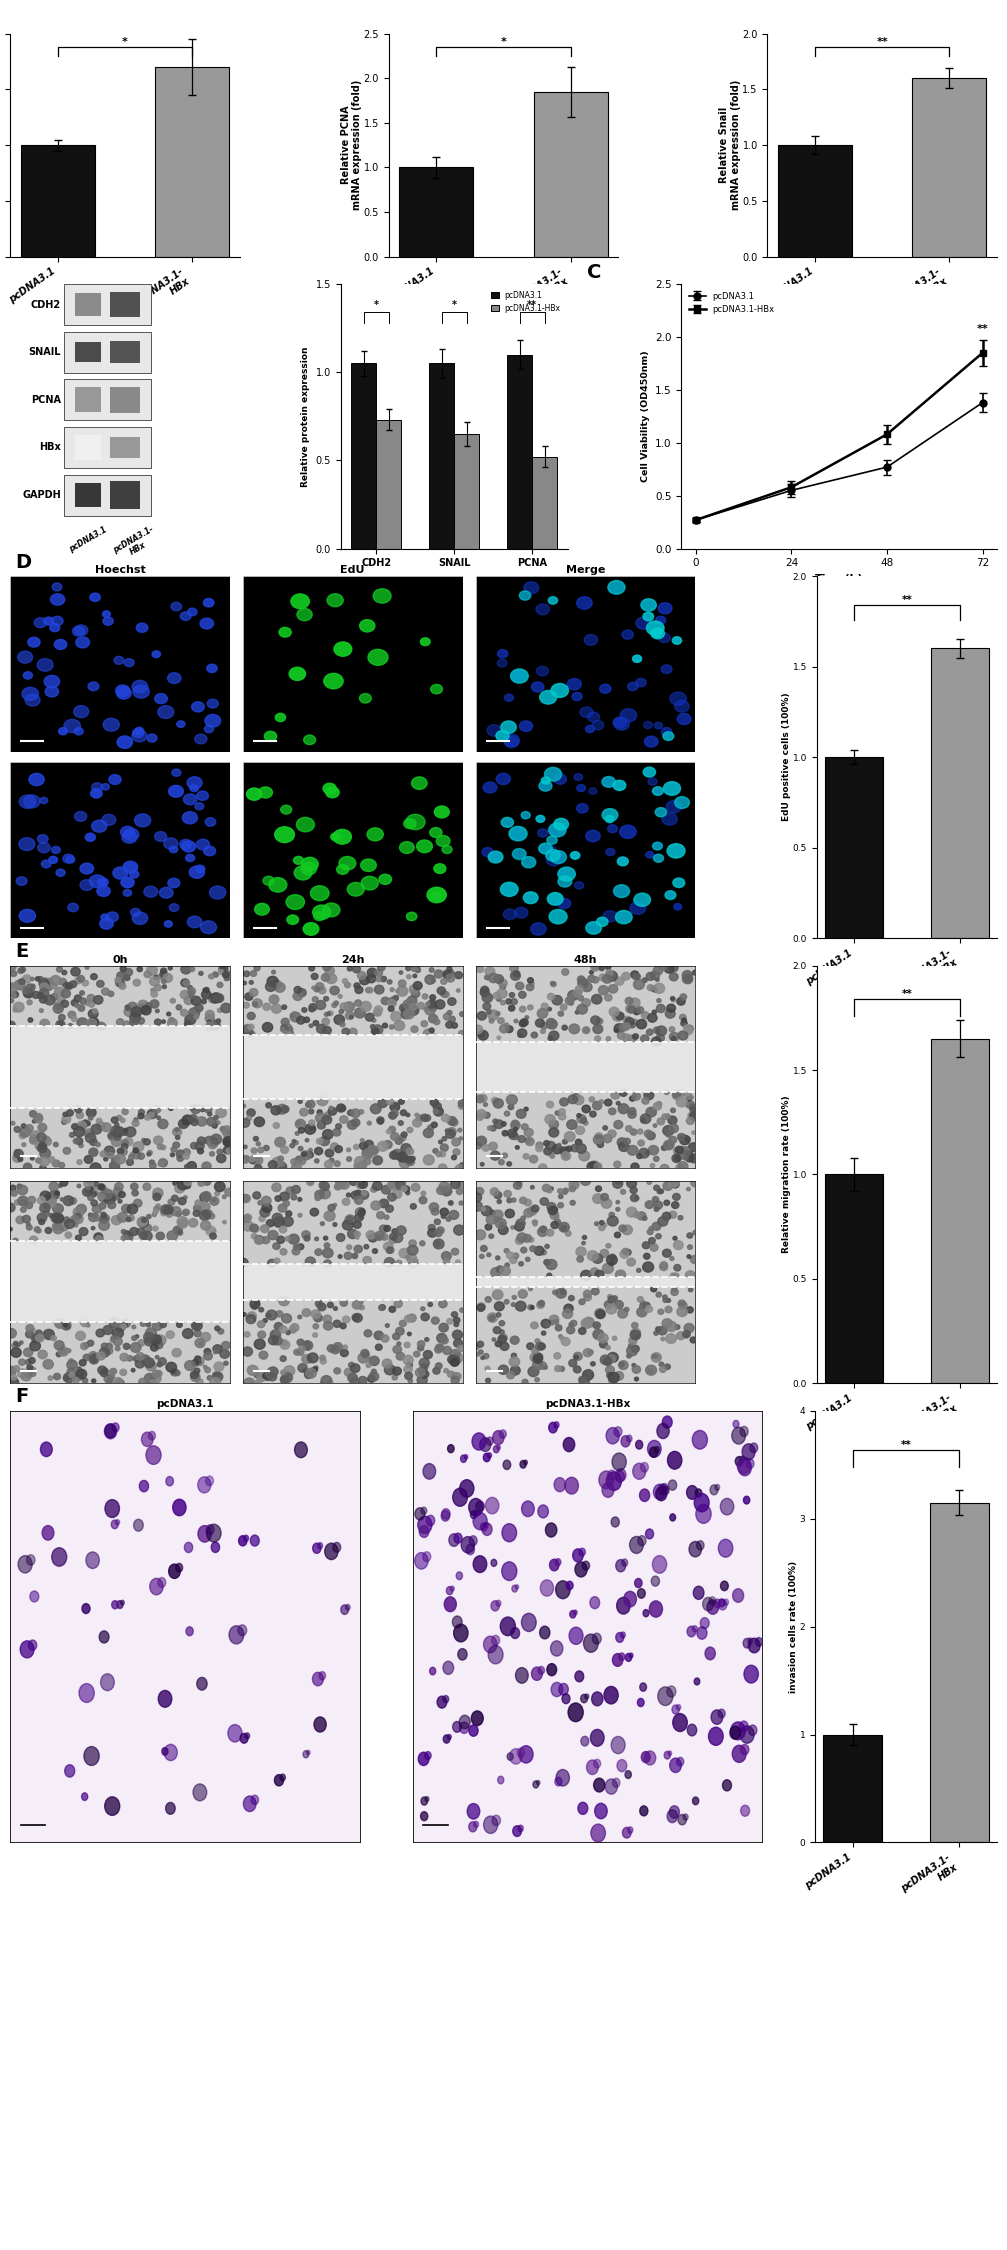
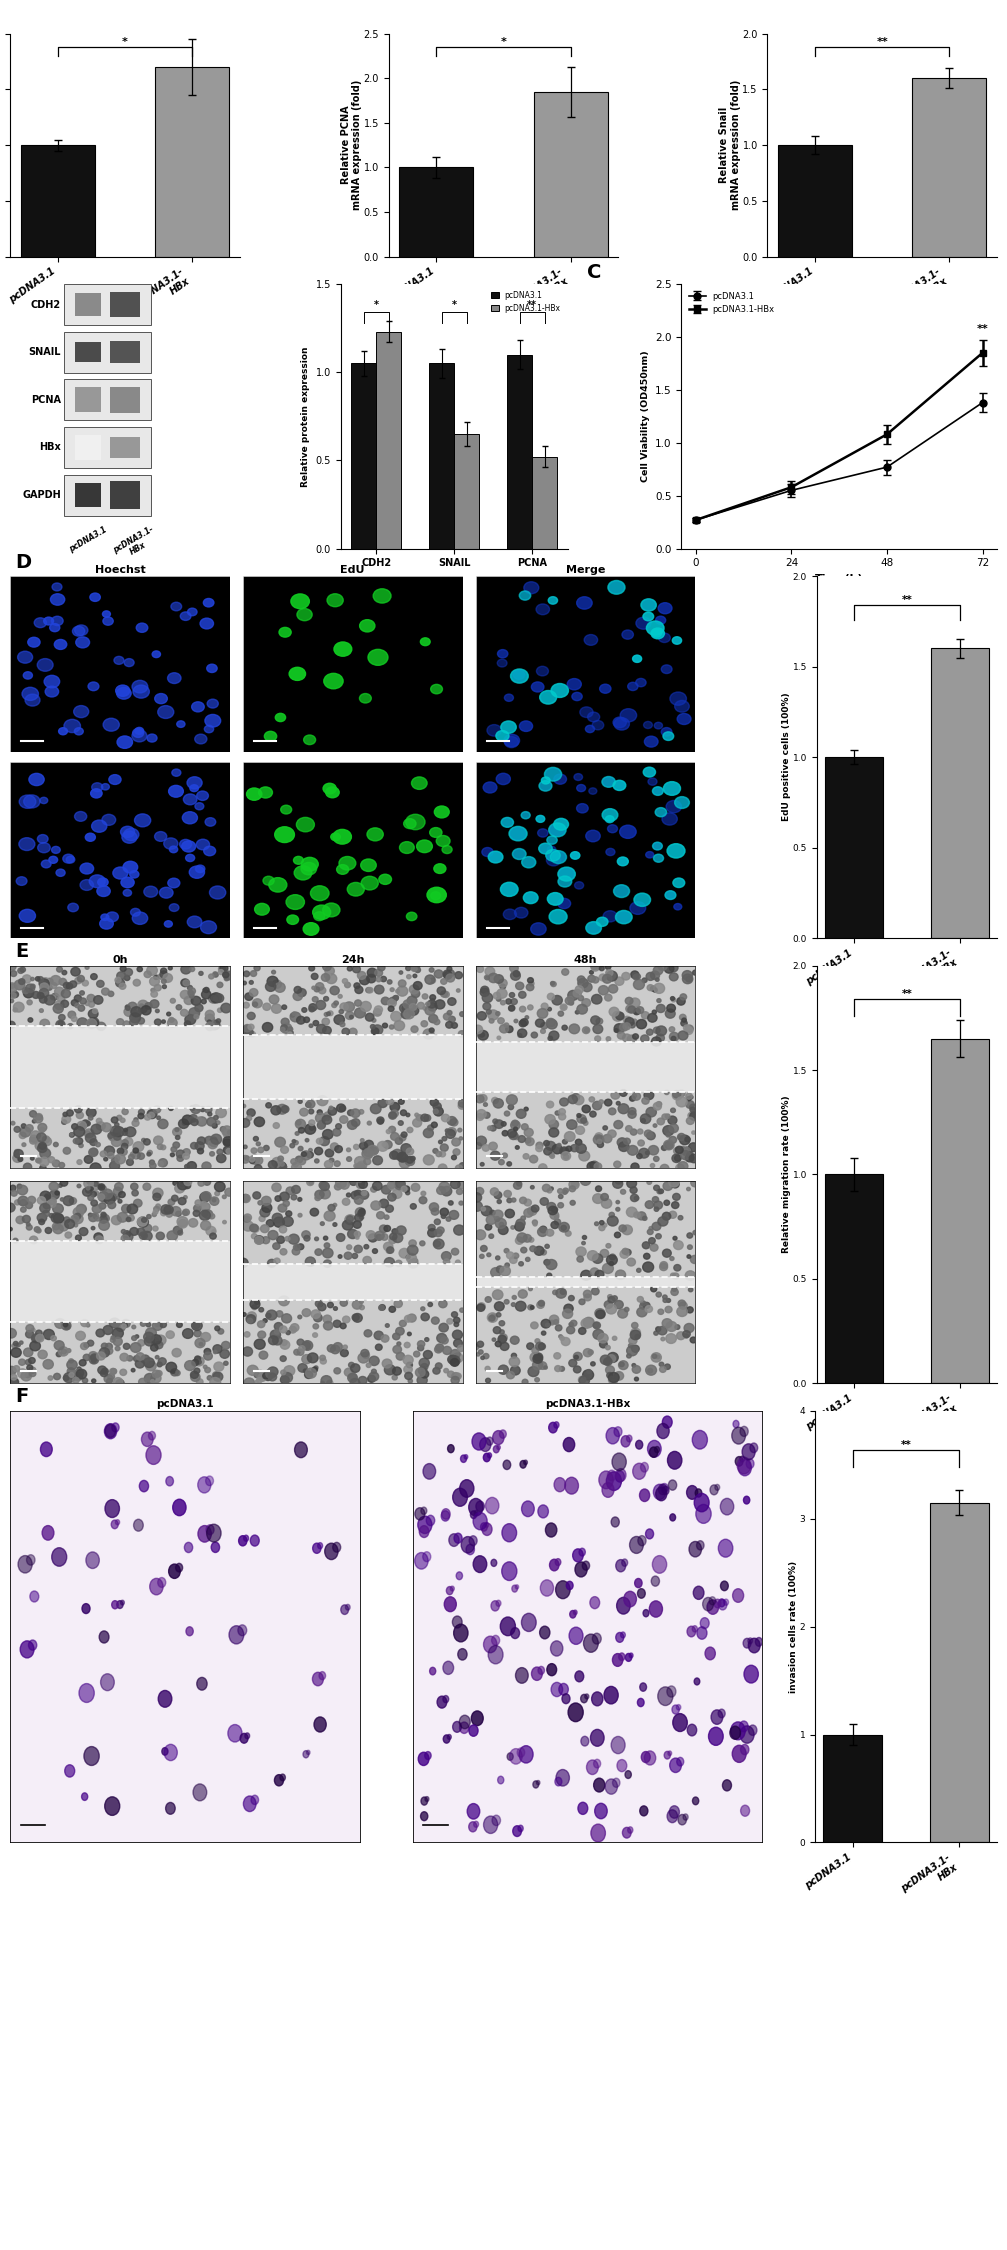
pcDNA3.1-HBx/CDH2: 0.73 -> 1.23
